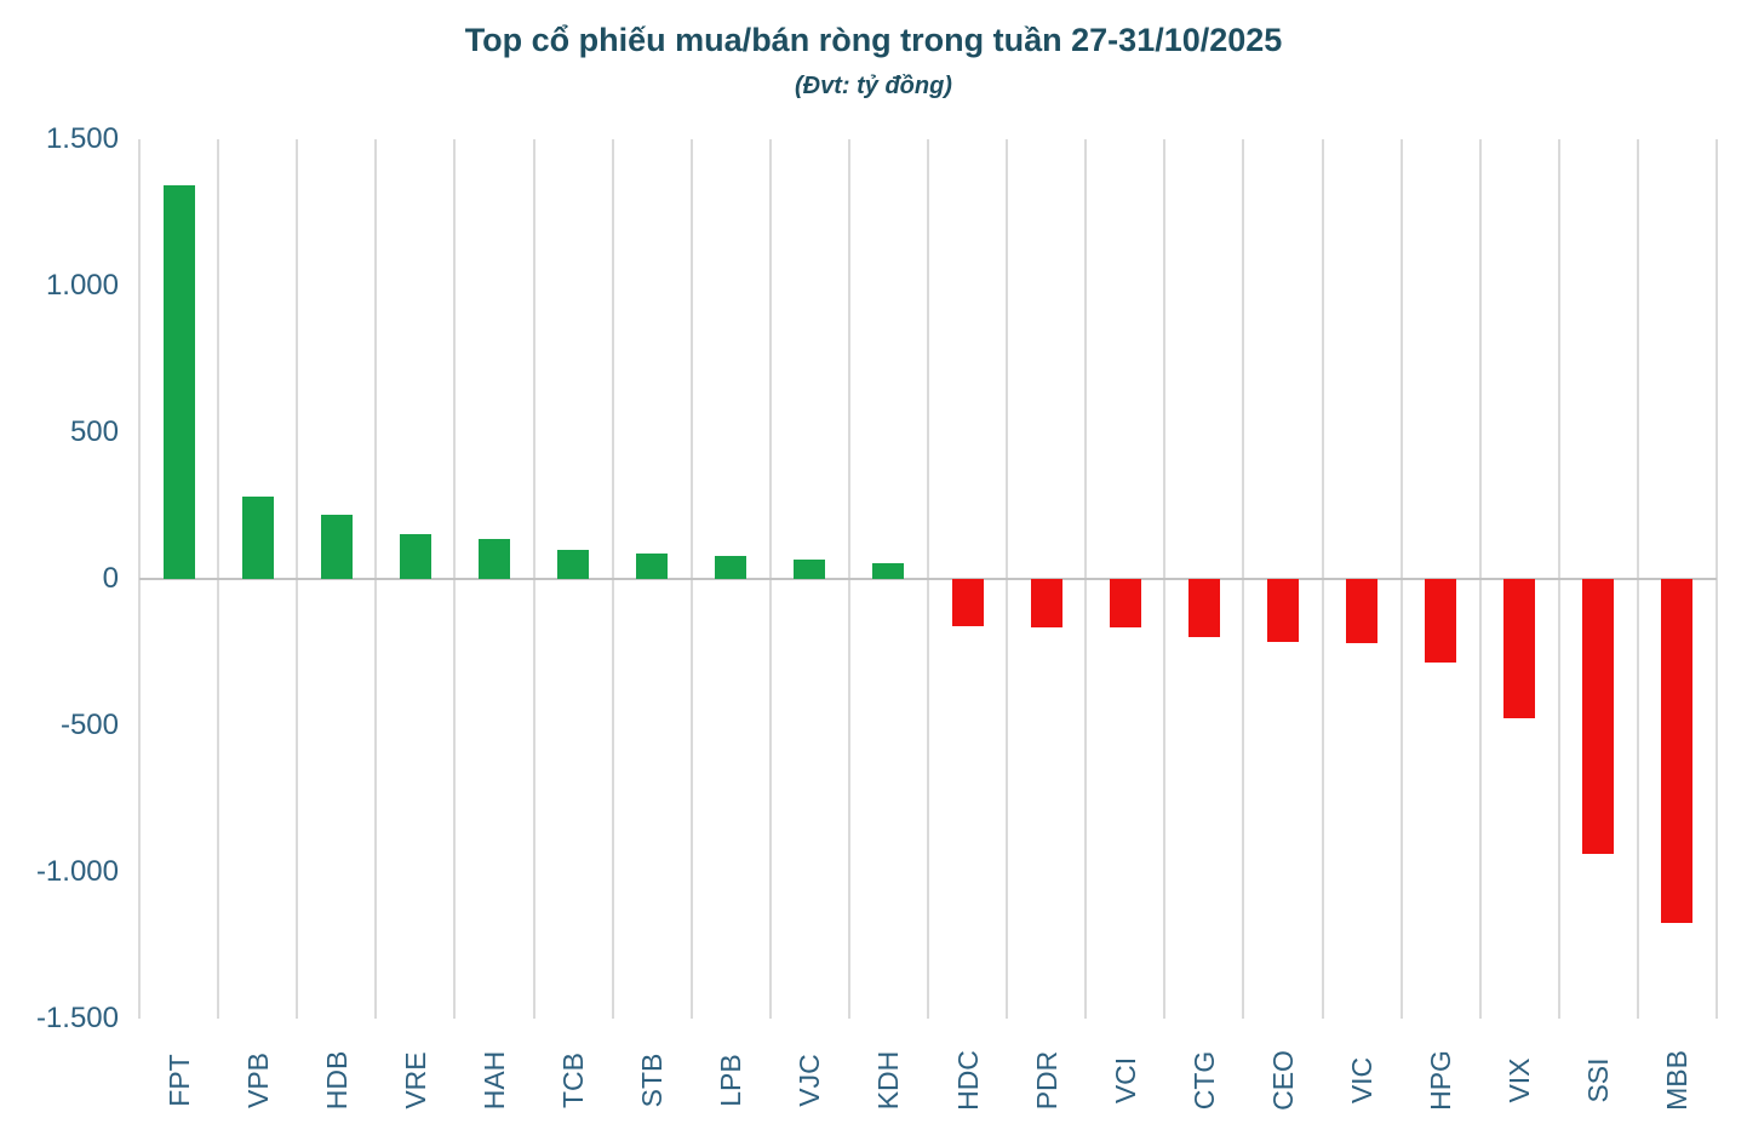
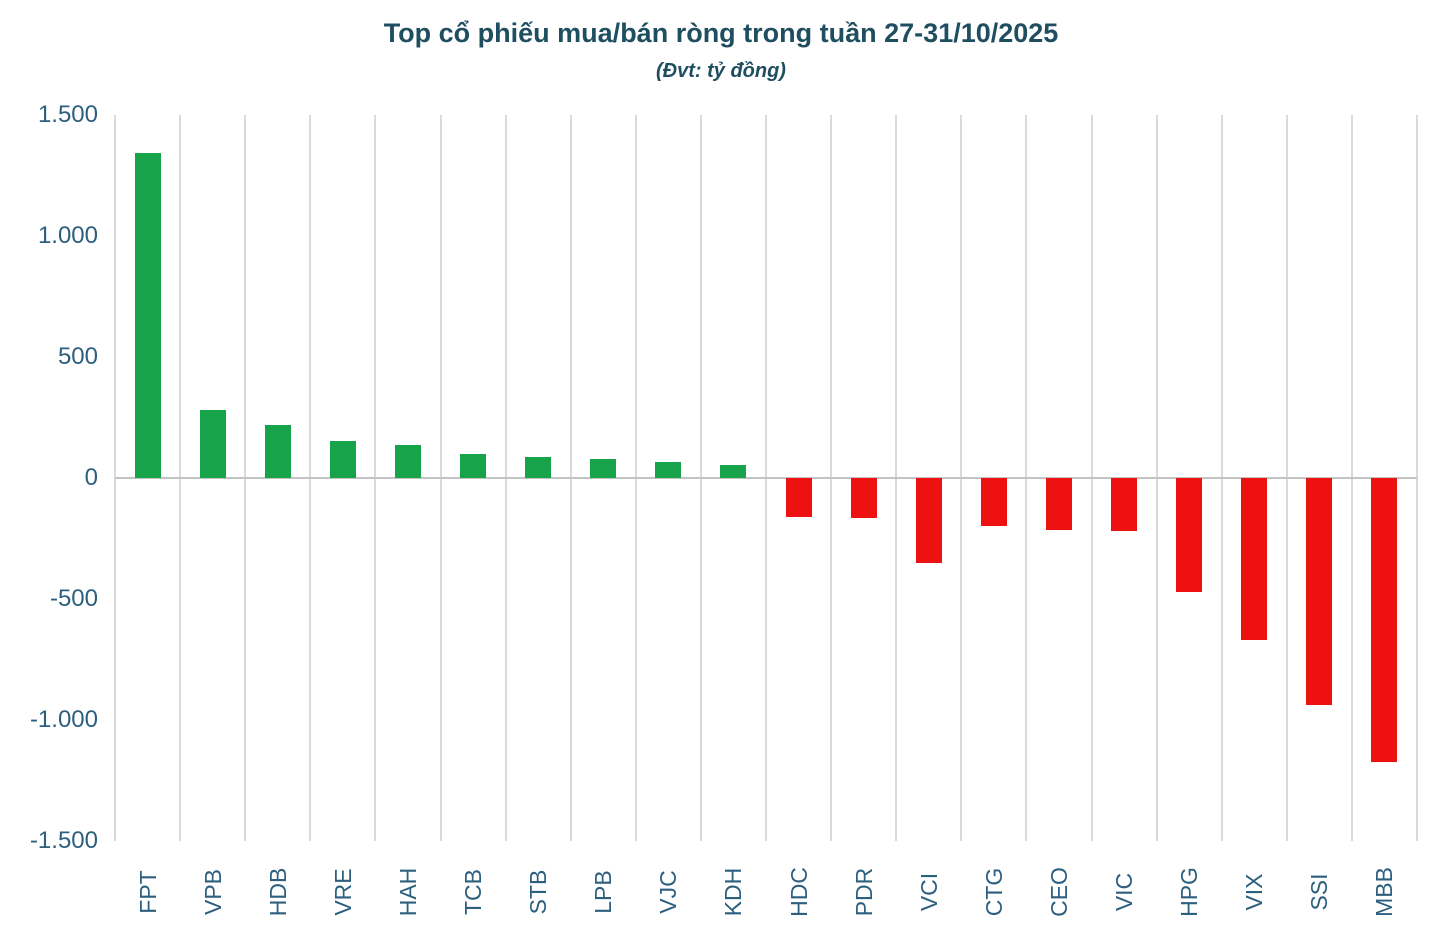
VCI: -170 -> -350
HPG: -280 -> -470
VIX: -470 -> -670
